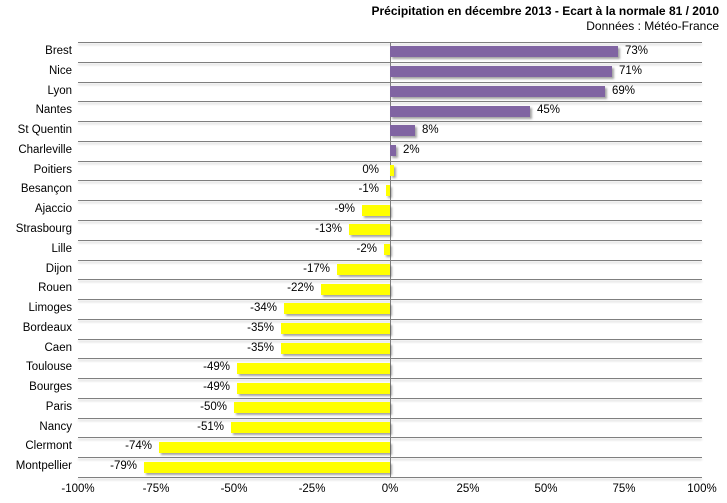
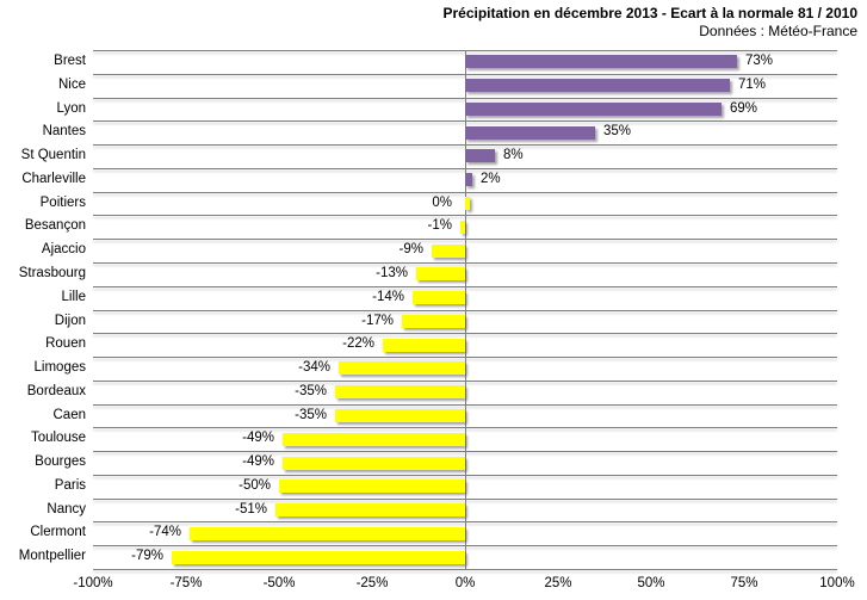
Nantes: 45% -> 35%
Lille: -2% -> -14%
